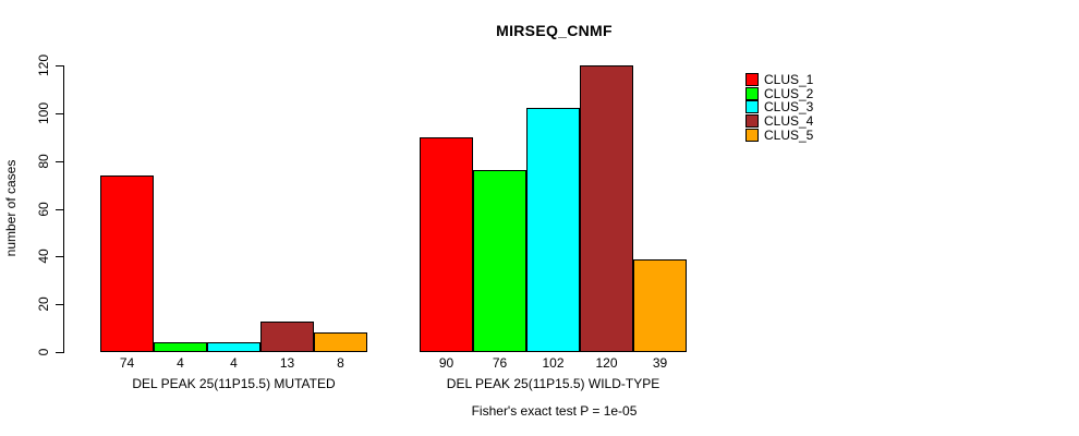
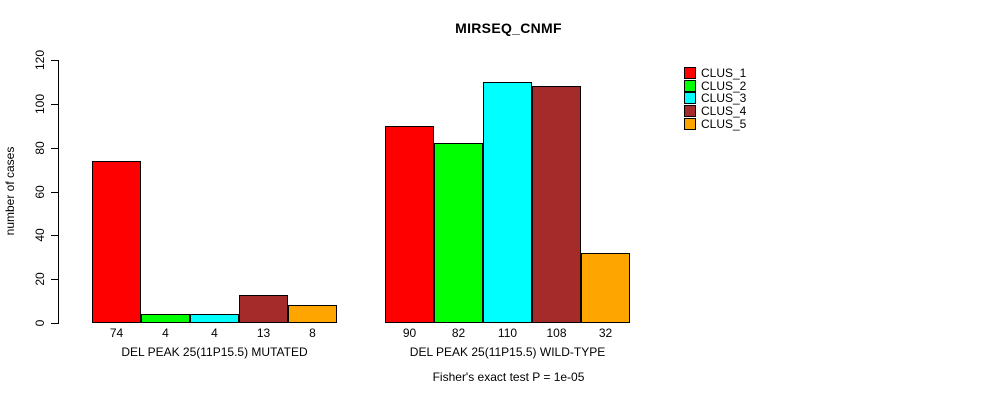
CLUS_2/DEL PEAK 25(11P15.5) WILD-TYPE: 76 -> 82
CLUS_3/DEL PEAK 25(11P15.5) WILD-TYPE: 102 -> 110
CLUS_4/DEL PEAK 25(11P15.5) WILD-TYPE: 120 -> 108
CLUS_5/DEL PEAK 25(11P15.5) WILD-TYPE: 39 -> 32
